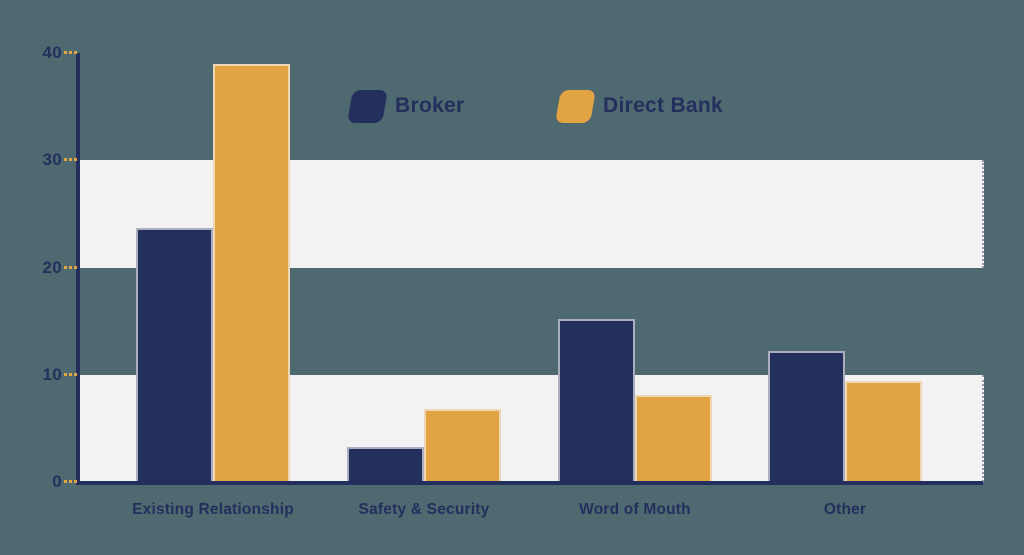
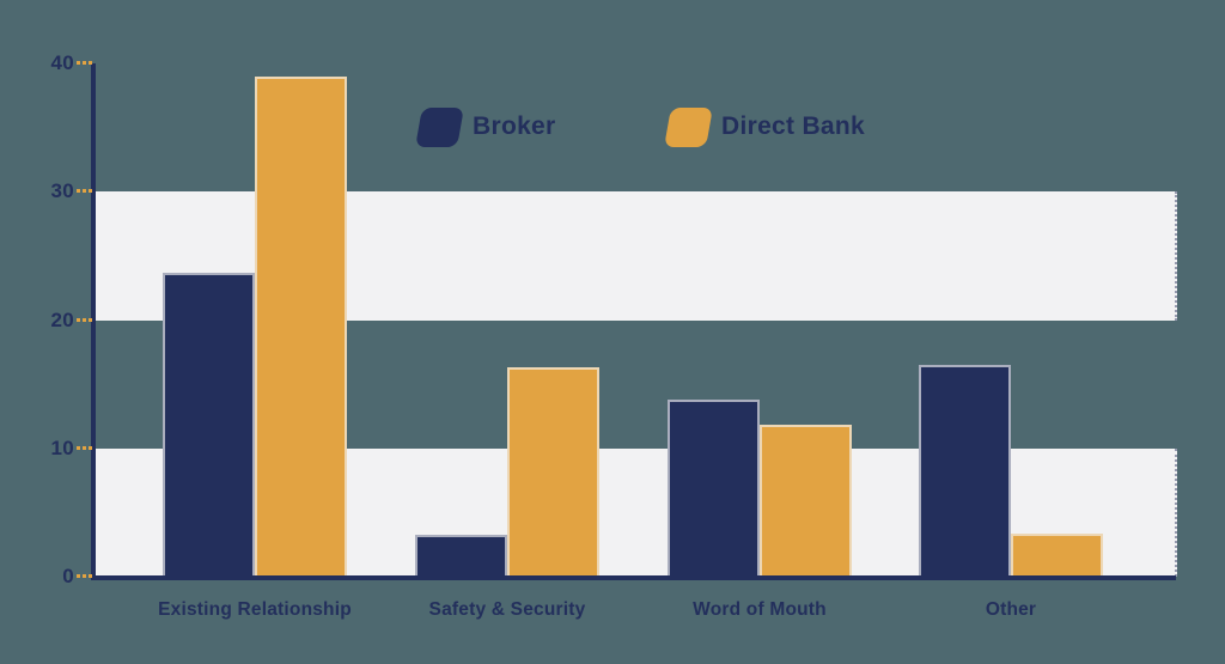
Direct Bank/Safety & Security: 6.8 -> 16.3
Broker/Word of Mouth: 15.2 -> 13.8
Direct Bank/Word of Mouth: 8.1 -> 11.8
Broker/Other: 12.2 -> 16.5
Direct Bank/Other: 9.4 -> 3.4
